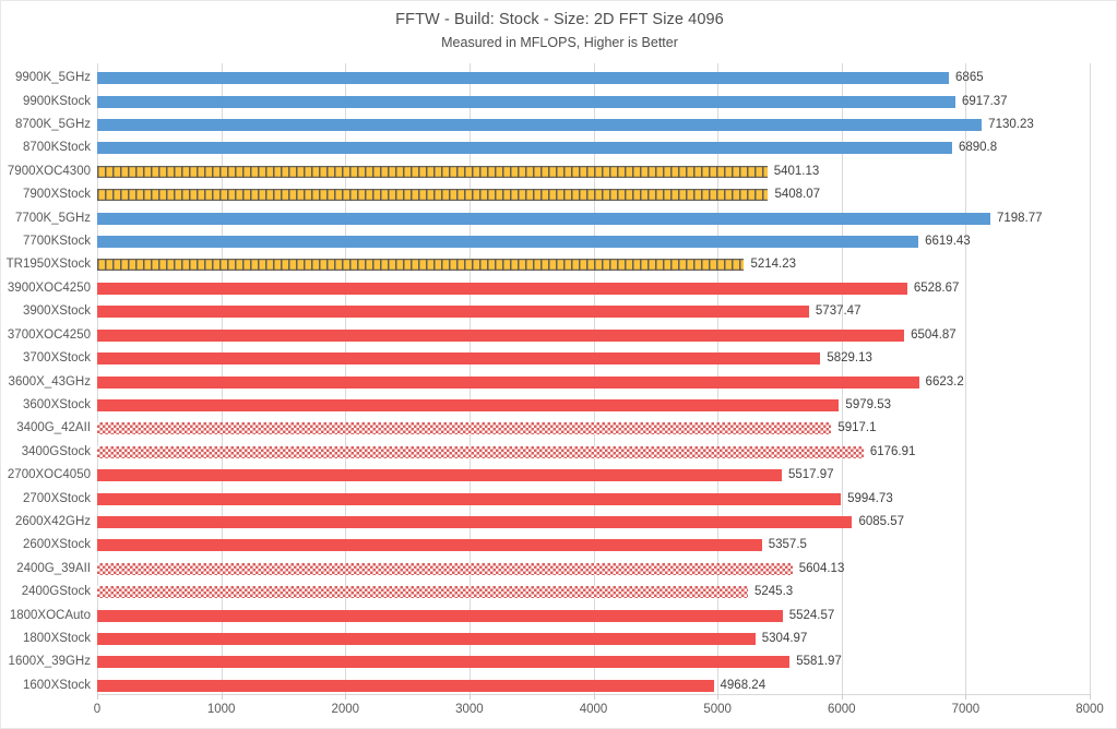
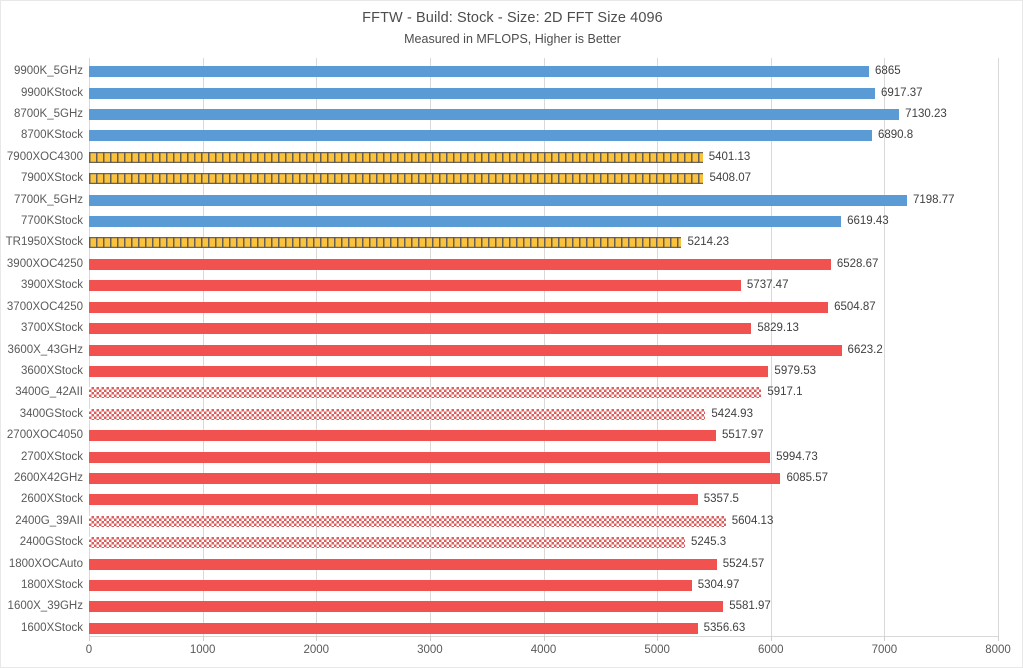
3400GStock: 6176.91 -> 5424.93
1600XStock: 4968.24 -> 5356.63
